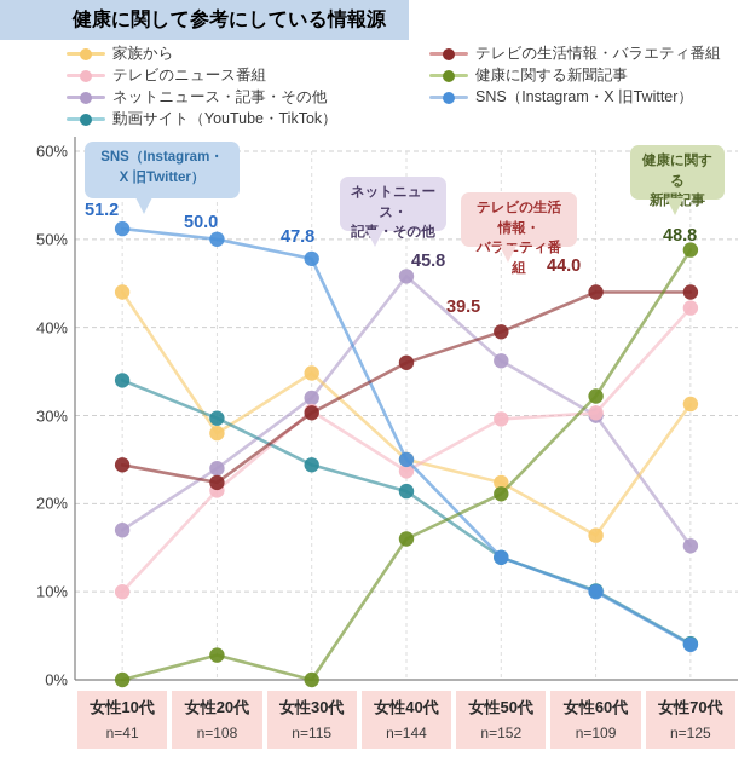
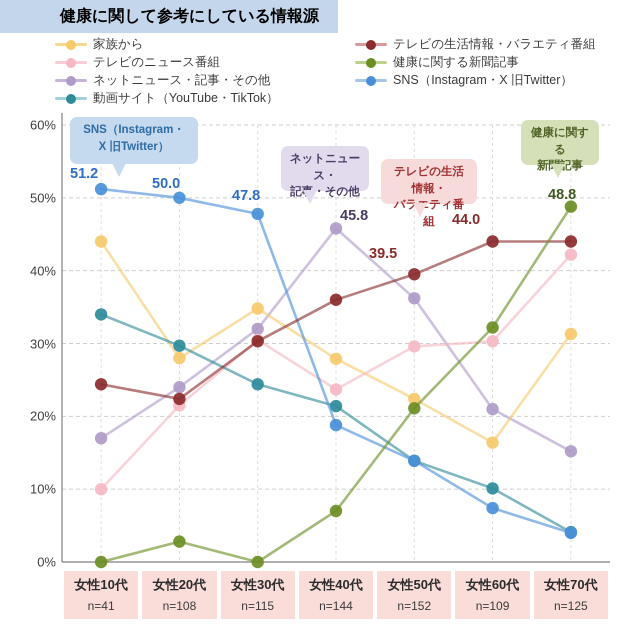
家族から/女性40代: 25% -> 28%
健康に関する新聞記事/女性40代: 16% -> 7%
SNS（Instagram・X 旧Twitter）/女性40代: 25% -> 19%
ネットニュース・記事・その他/女性60代: 30% -> 21%
SNS（Instagram・X 旧Twitter）/女性60代: 10% -> 7%
